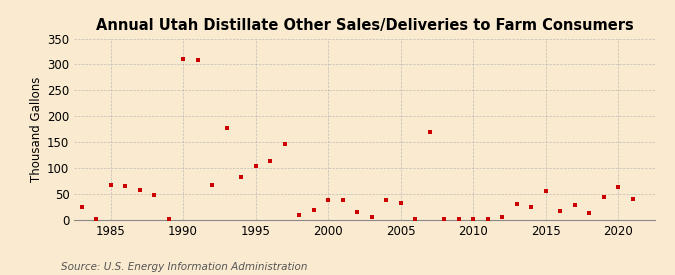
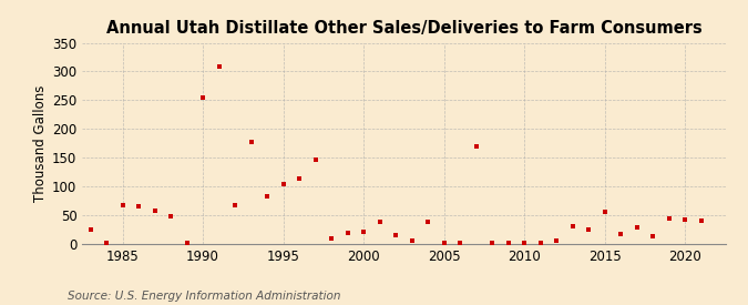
1990: 310 -> 255
2000: 38 -> 22
2005: 32 -> 1
2020: 64 -> 43
